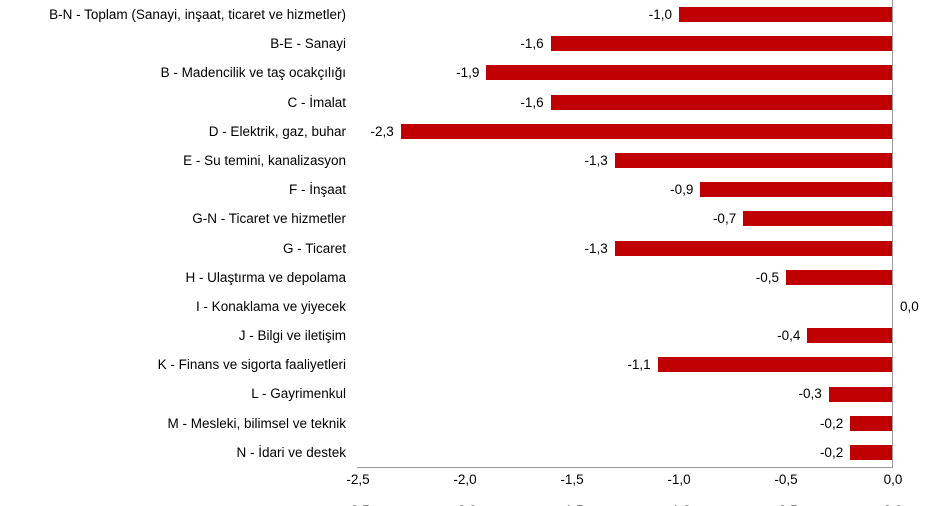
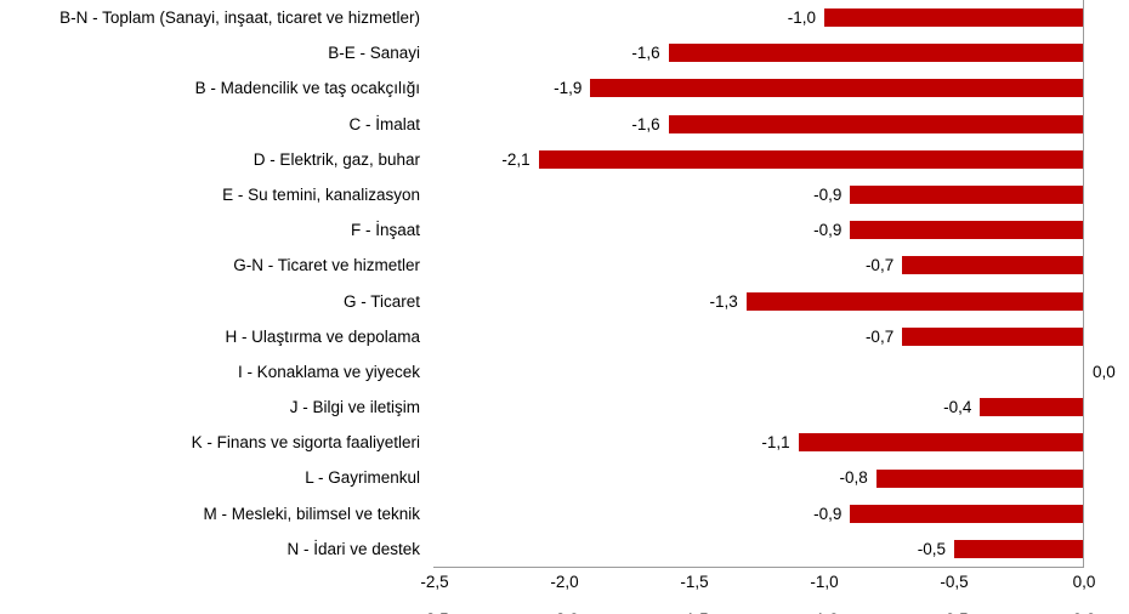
D - Elektrik, gaz, buhar: -2,3 -> -2,1
E - Su temini, kanalizasyon: -1,3 -> -0,9
H - Ulaştırma ve depolama: -0,5 -> -0,7
L - Gayrimenkul: -0,3 -> -0,8
M - Mesleki, bilimsel ve teknik: -0,2 -> -0,9
N - İdari ve destek: -0,2 -> -0,5
